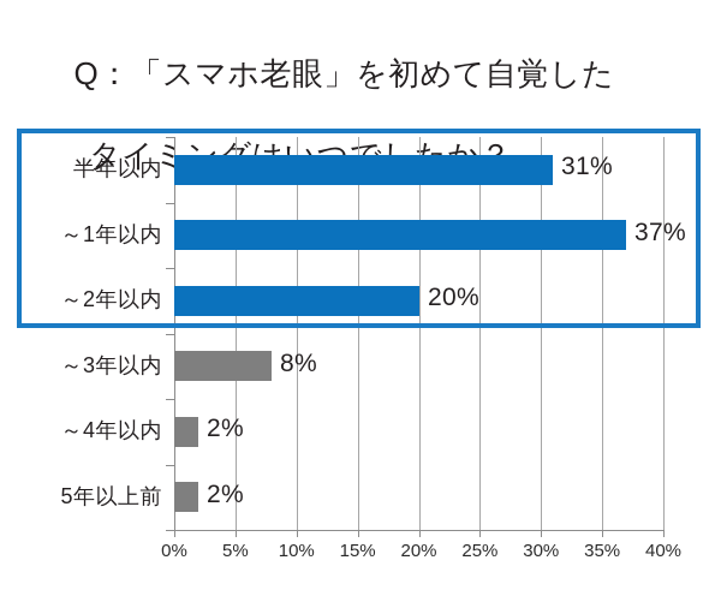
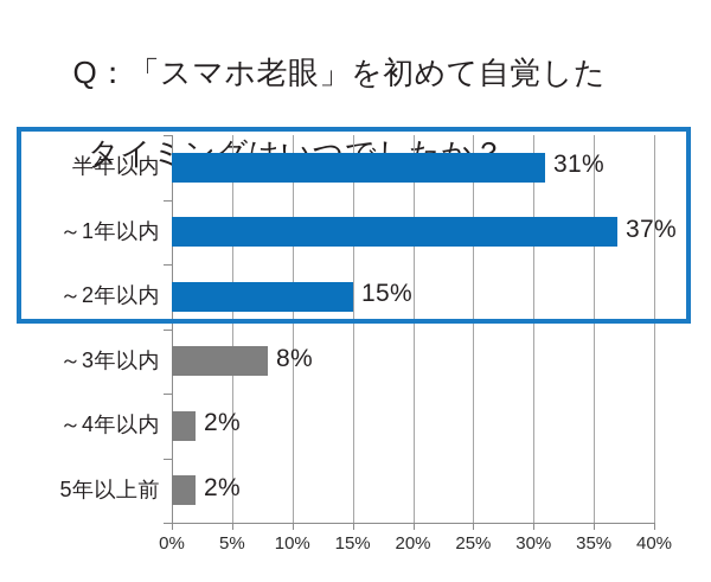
～2年以内: 20% -> 15%
